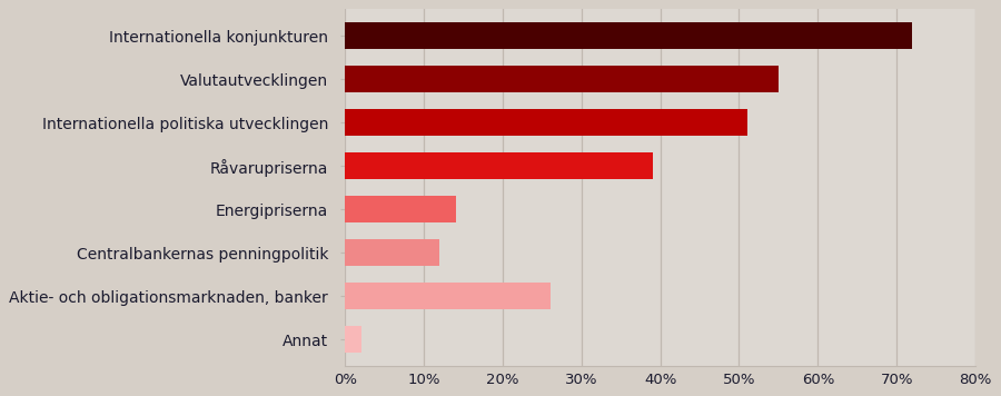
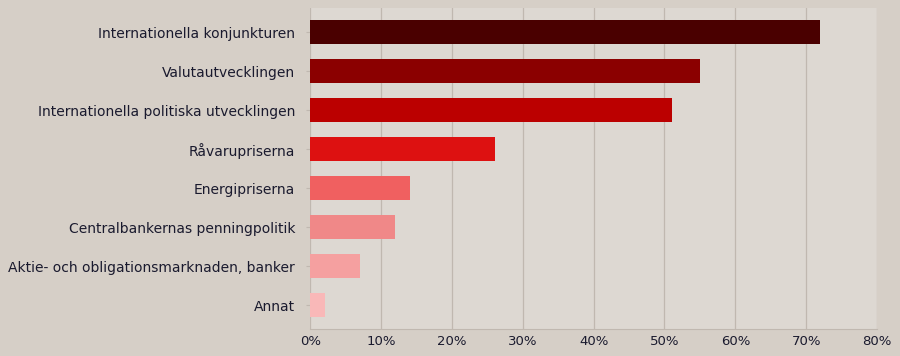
Råvarupriserna: 39% -> 26%
Aktie- och obligationsmarknaden, banker: 26% -> 7%
